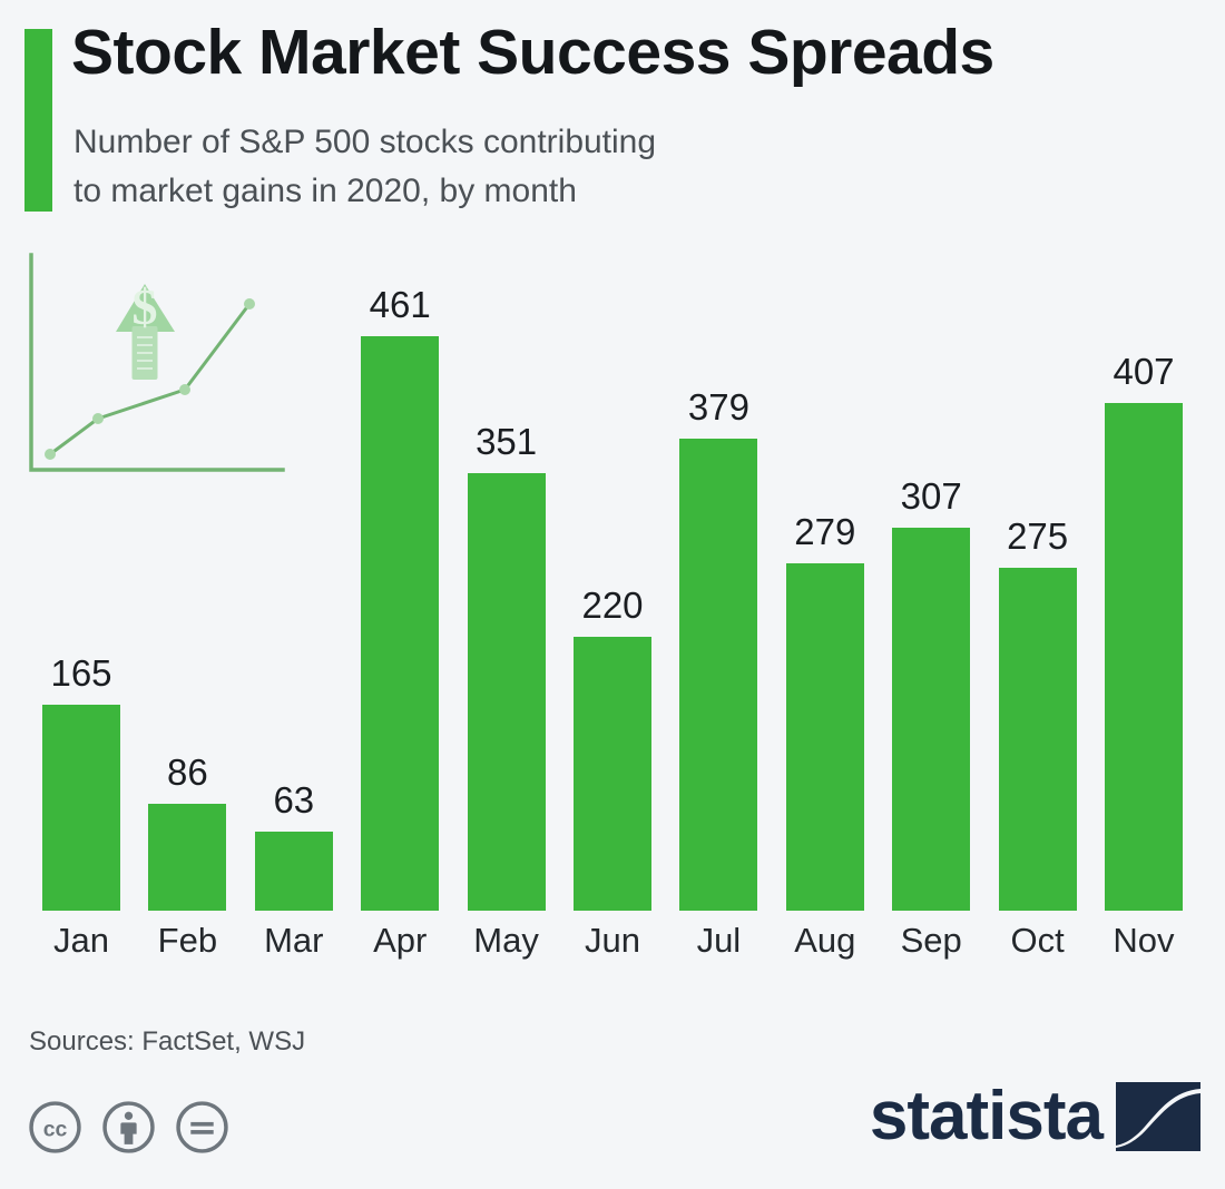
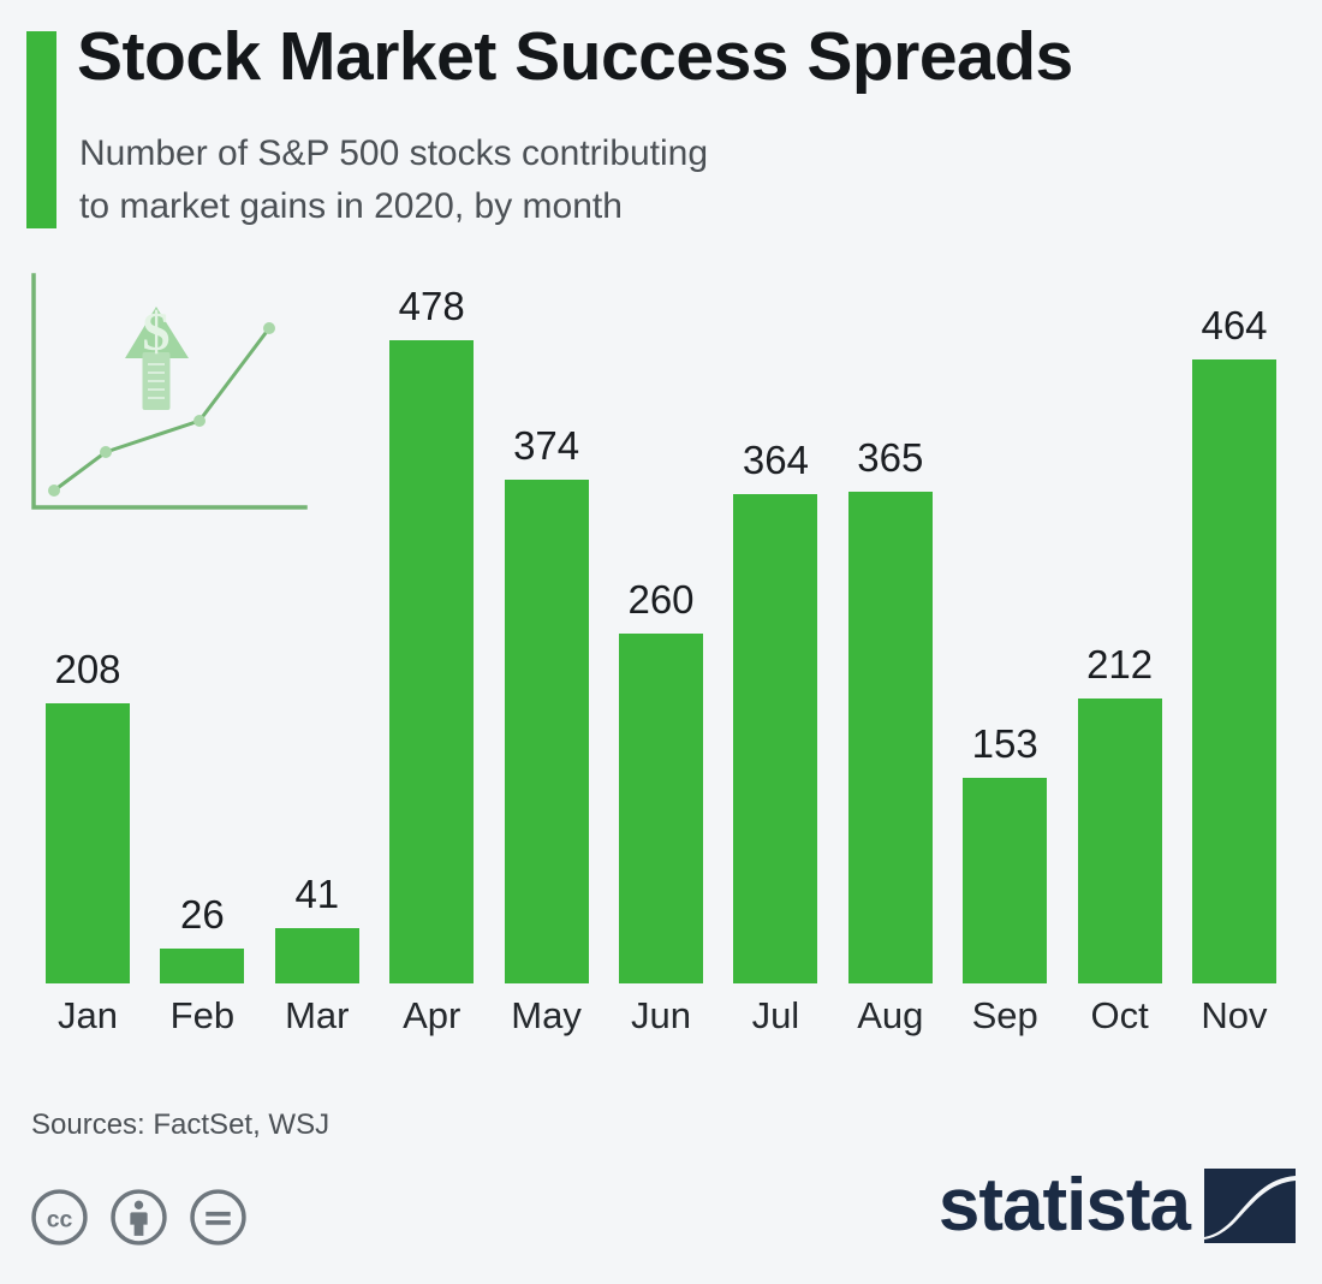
Jan: 165 -> 208
Feb: 86 -> 26
Mar: 63 -> 41
Apr: 461 -> 478
May: 351 -> 374
Jun: 220 -> 260
Jul: 379 -> 364
Aug: 279 -> 365
Sep: 307 -> 153
Oct: 275 -> 212
Nov: 407 -> 464
